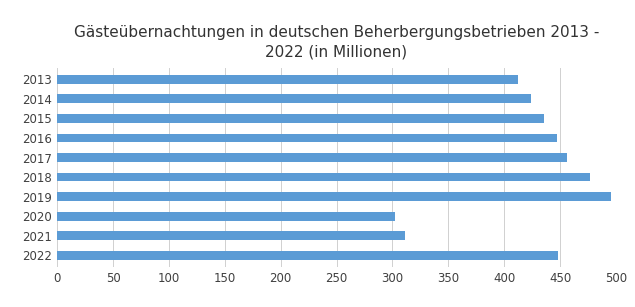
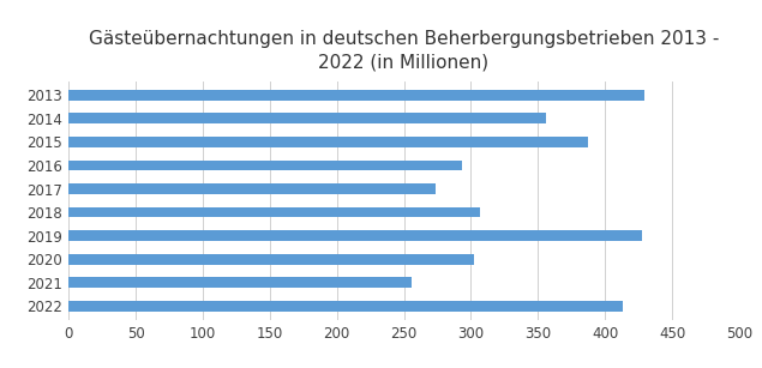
2013: 412 -> 429
2014: 424 -> 356
2015: 436 -> 387
2016: 447 -> 293
2017: 456 -> 274
2018: 477 -> 307
2019: 496 -> 428
2021: 311 -> 256
2022: 448 -> 413
